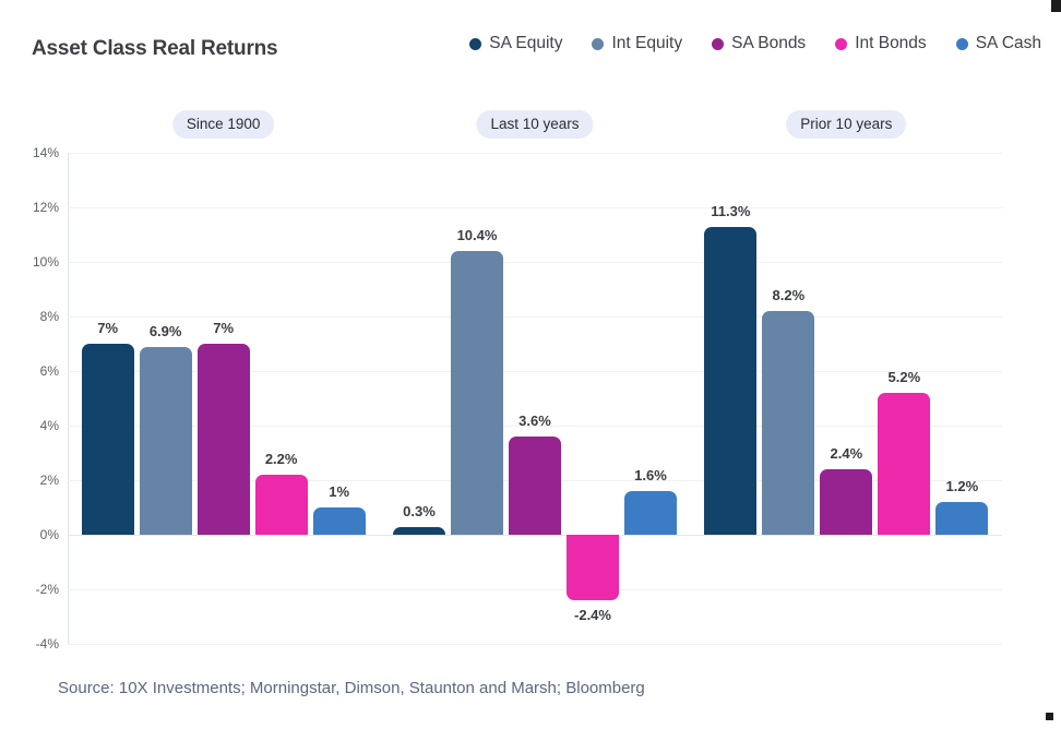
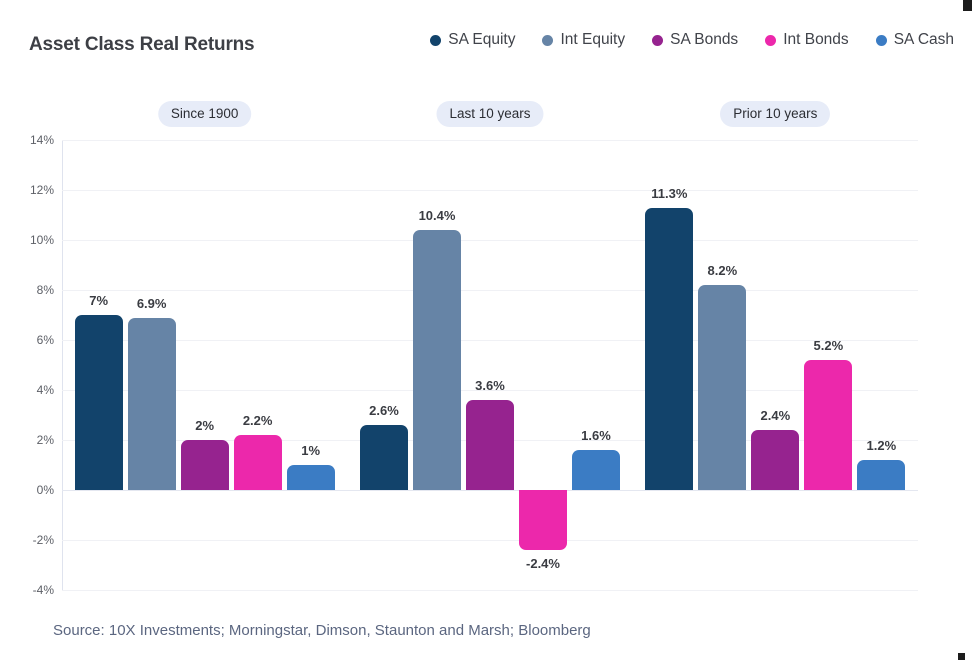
SA Bonds/Since 1900: 7% -> 2%
SA Equity/Last 10 years: 0.3% -> 2.6%
